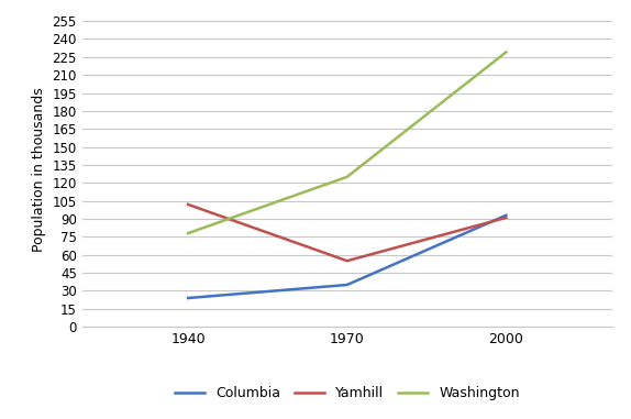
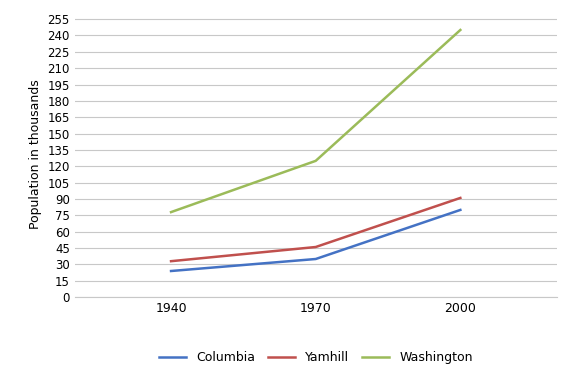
Yamhill/1940: 102 -> 33
Yamhill/1970: 55 -> 46
Columbia/2000: 93 -> 80
Washington/2000: 229 -> 245
